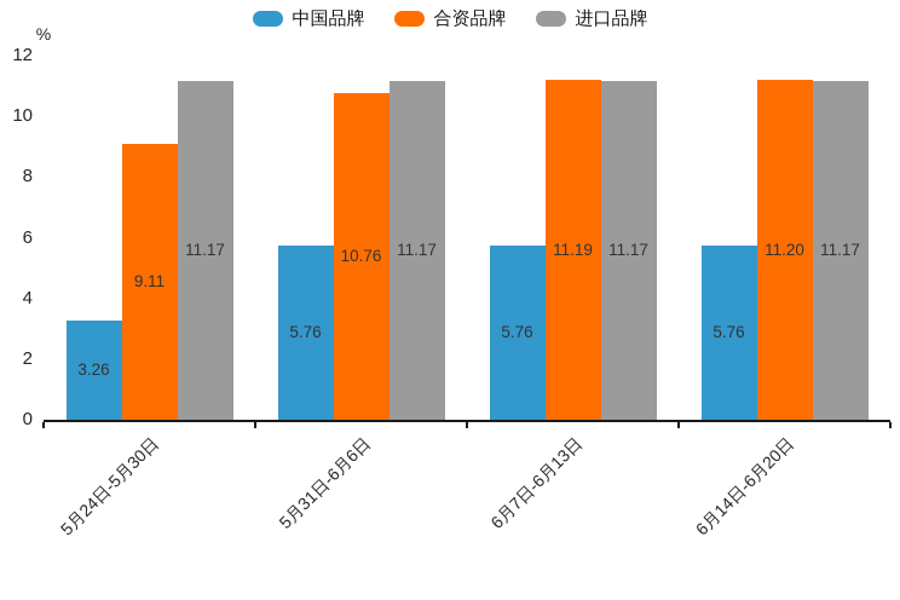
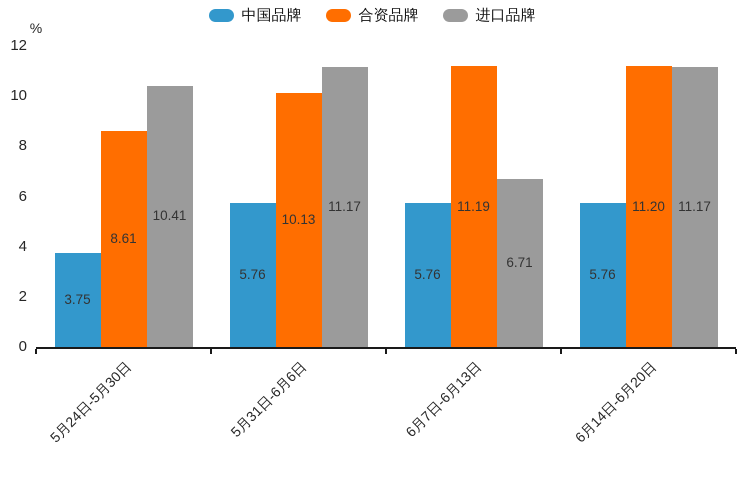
中国品牌/5月24日-5月30日: 3.26 -> 3.75
合资品牌/5月24日-5月30日: 9.11 -> 8.61
进口品牌/5月24日-5月30日: 11.17 -> 10.41
合资品牌/5月31日-6月6日: 10.76 -> 10.13
进口品牌/6月7日-6月13日: 11.17 -> 6.71
